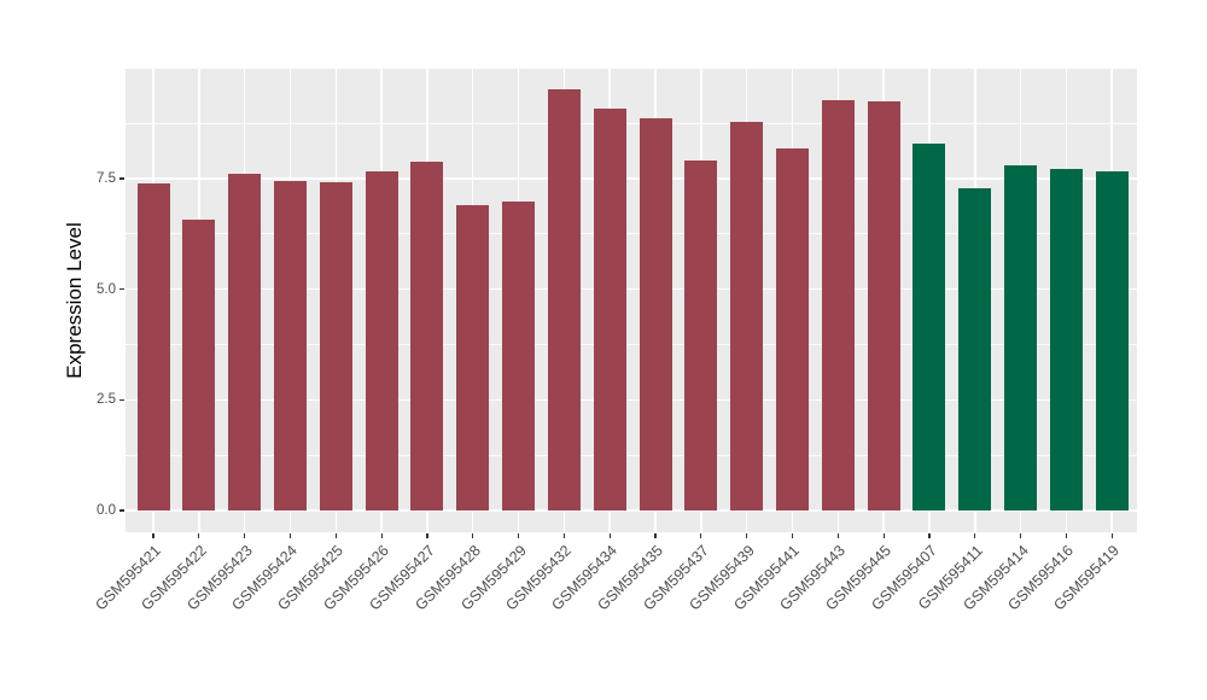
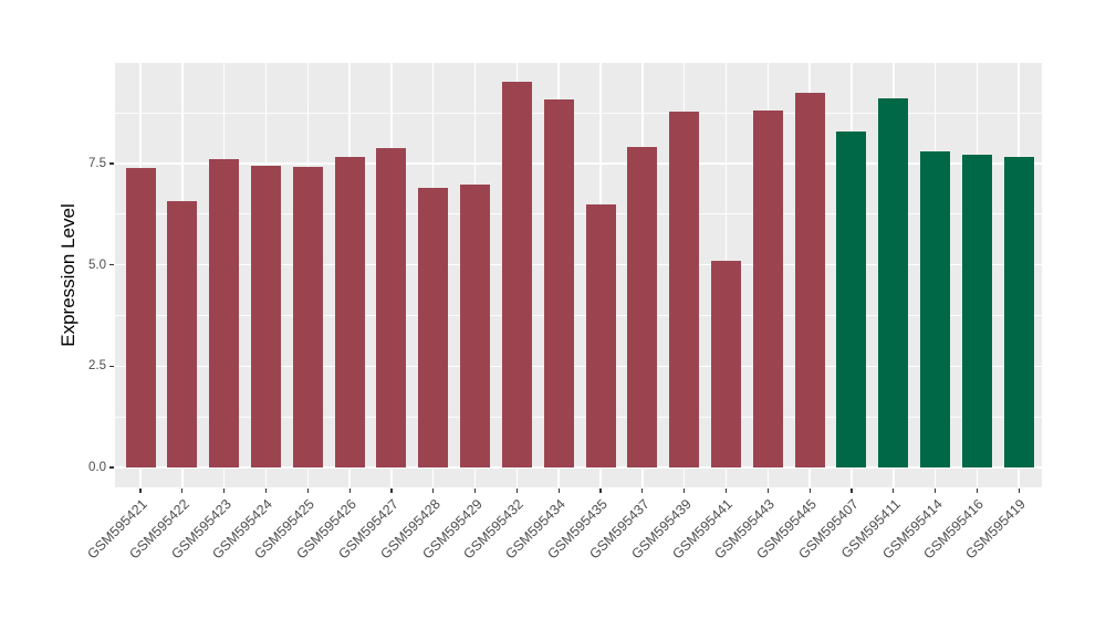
GSM595435: 8.9 -> 6.5
GSM595441: 8.2 -> 5.1
GSM595443: 9.3 -> 8.8
GSM595411: 7.3 -> 9.1
